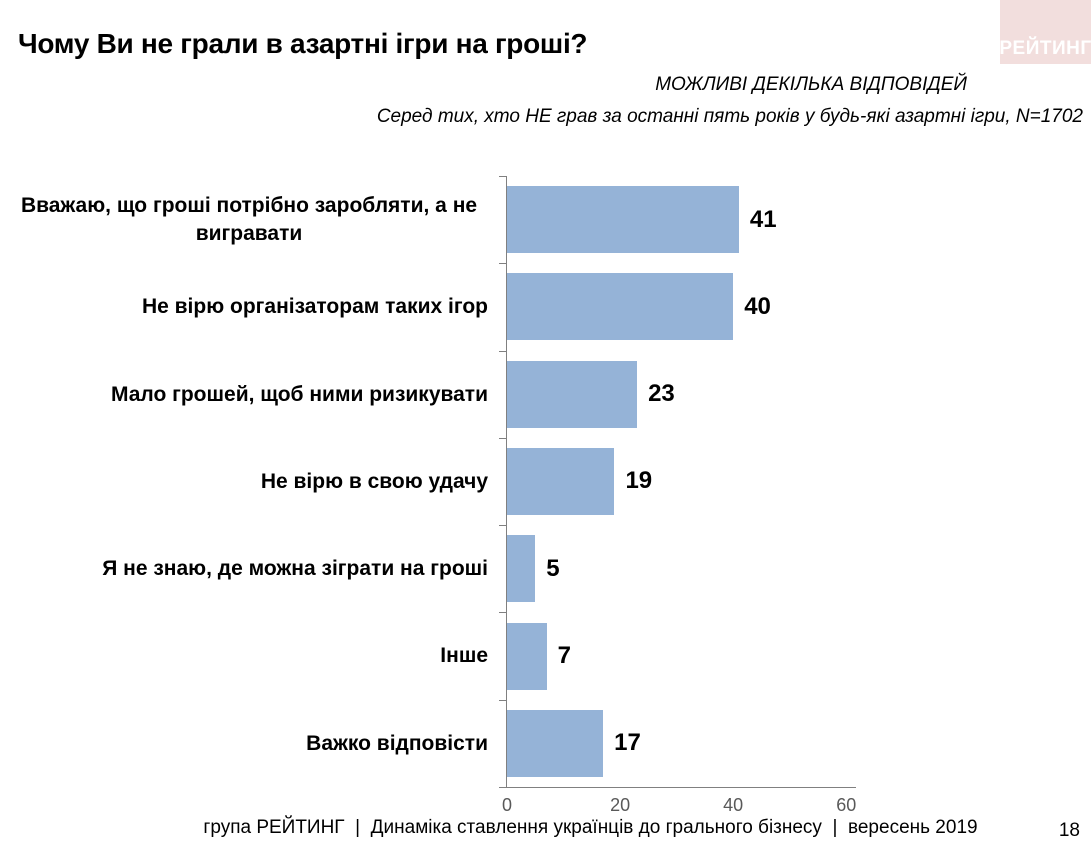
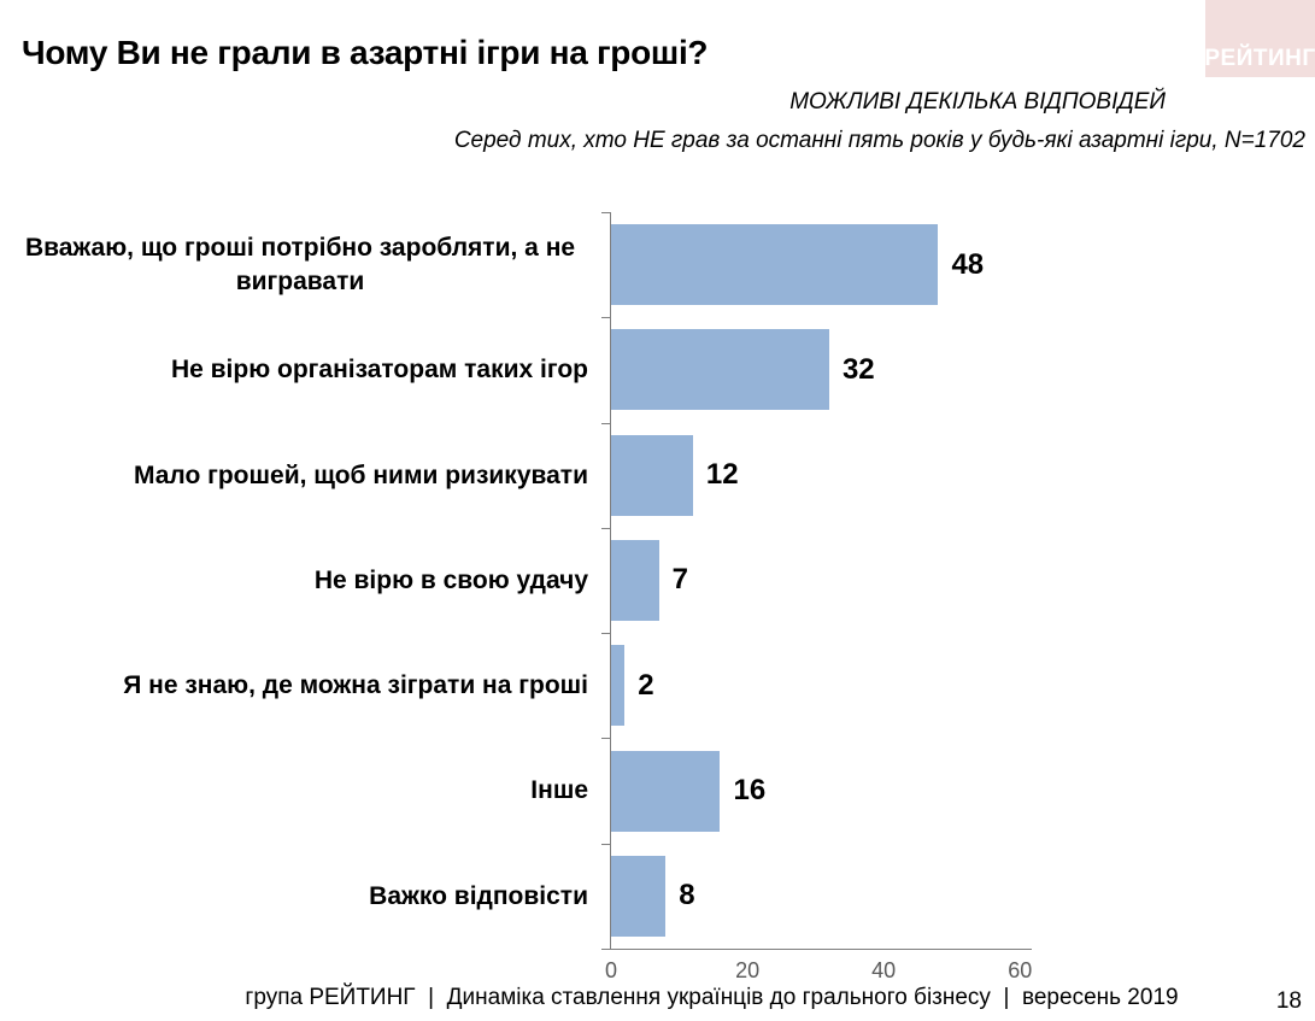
Вважаю, що гроші потрібно заробляти, а не вигравати: 41 -> 48
Не вірю організаторам таких ігор: 40 -> 32
Мало грошей, щоб ними ризикувати: 23 -> 12
Не вірю в свою удачу: 19 -> 7
Я не знаю, де можна зіграти на гроші: 5 -> 2
Інше: 7 -> 16
Важко відповісти: 17 -> 8
